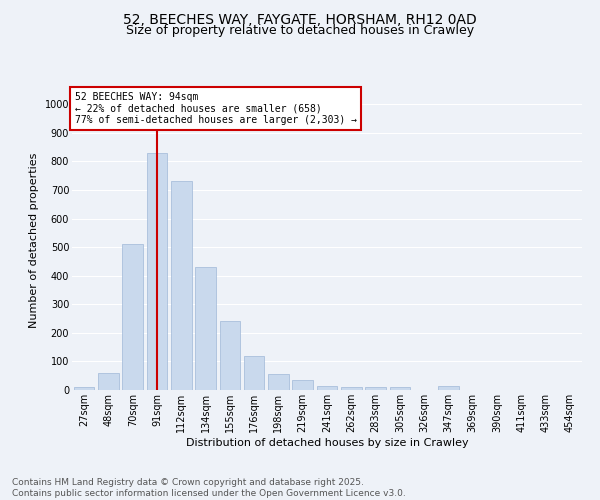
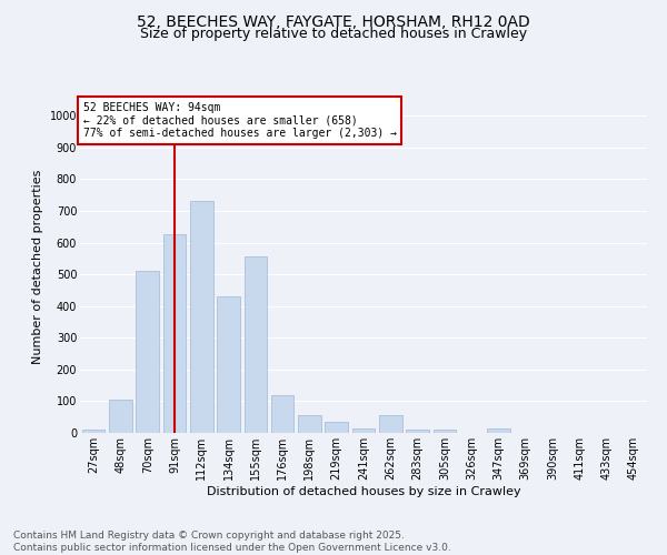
48sqm: 60 -> 105
91sqm: 830 -> 625
155sqm: 240 -> 555
262sqm: 10 -> 55
